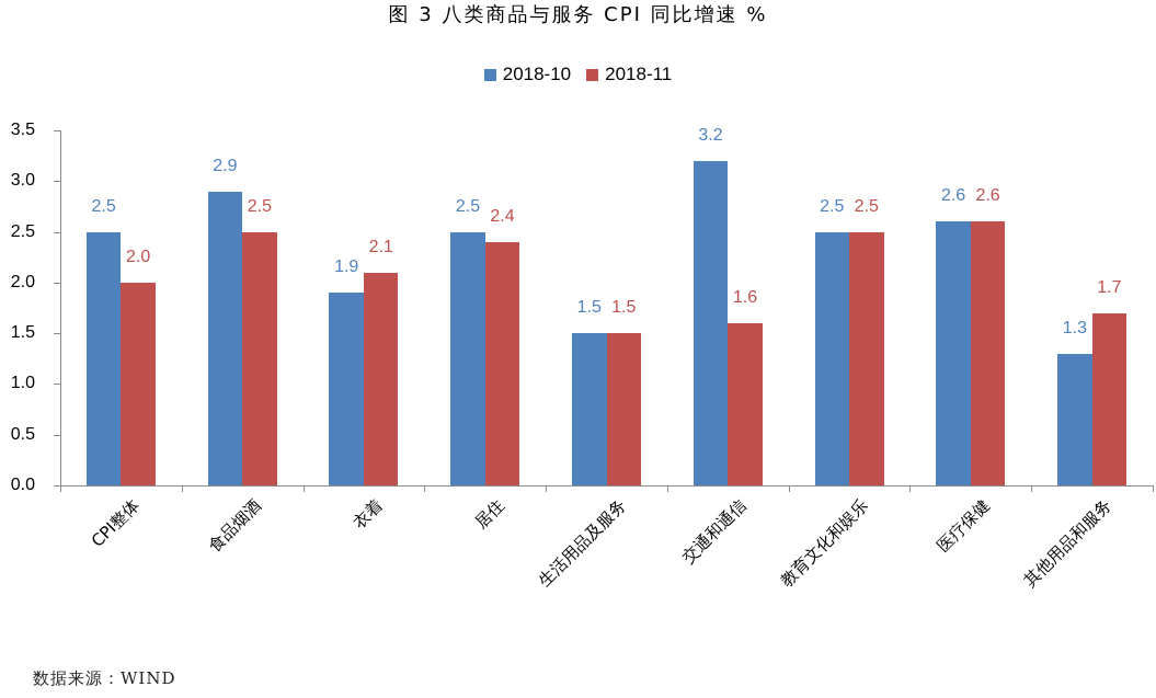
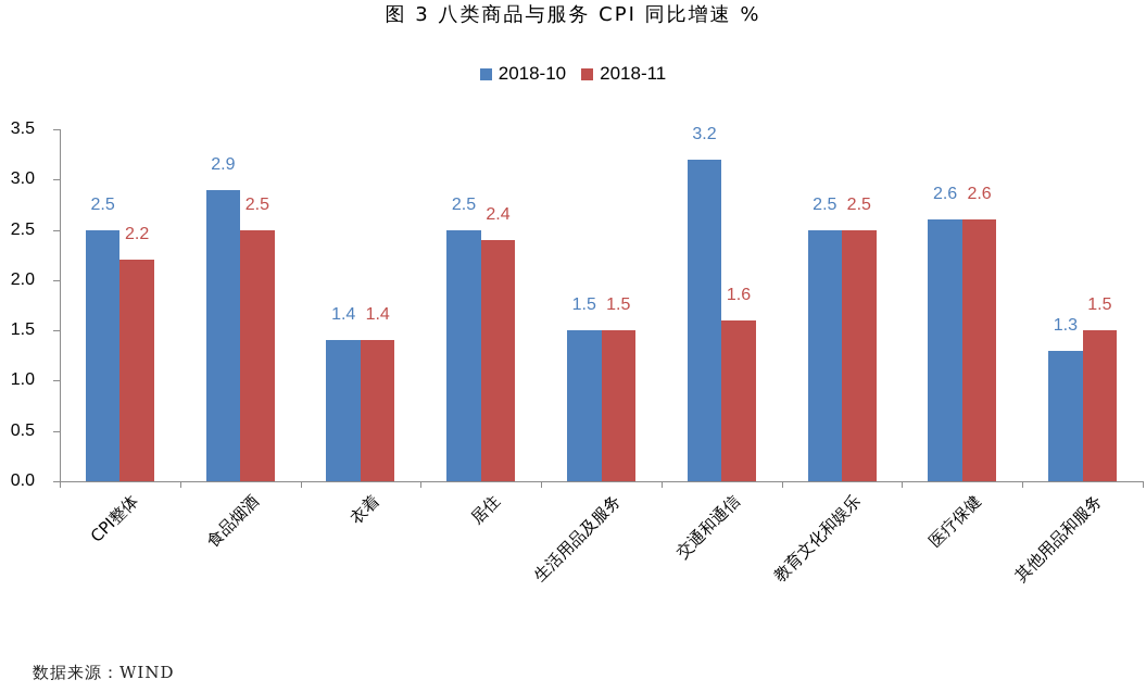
2018-11/CPI整体: 2.0 -> 2.2
2018-10/衣着: 1.9 -> 1.4
2018-11/衣着: 2.1 -> 1.4
2018-11/其他用品和服务: 1.7 -> 1.5
